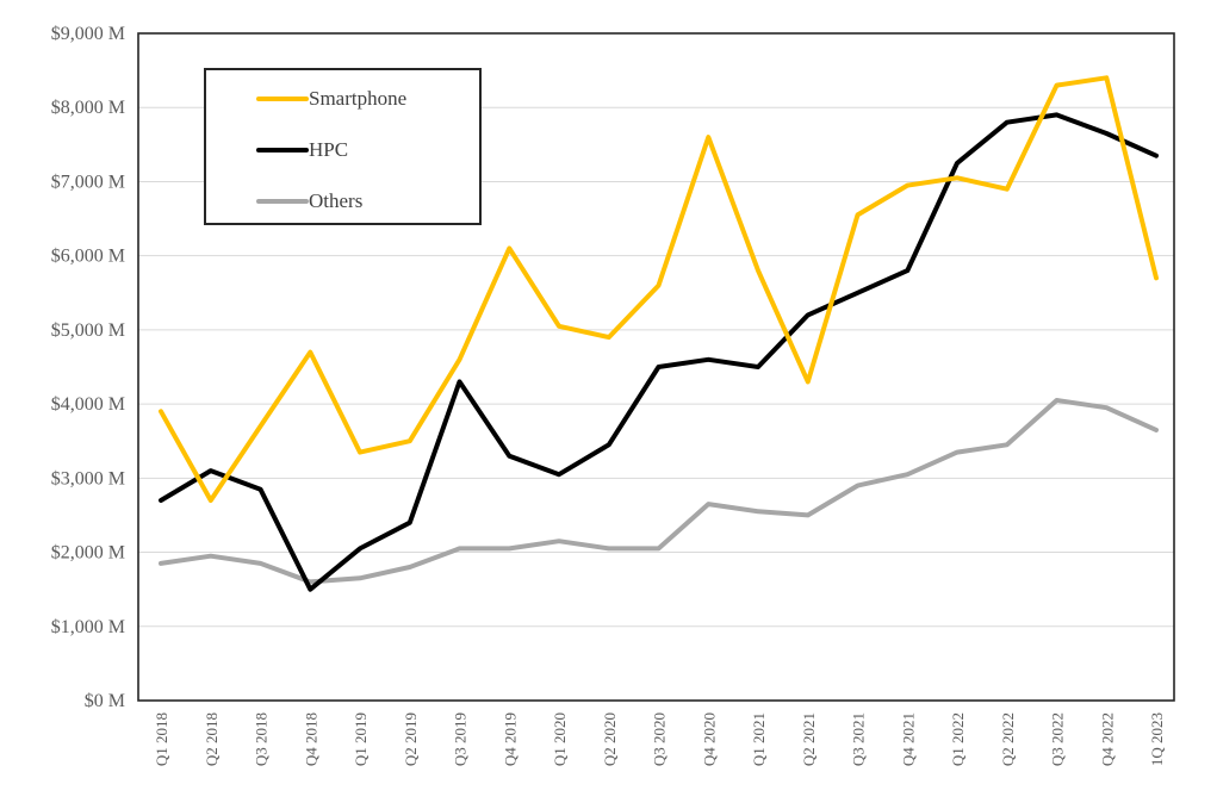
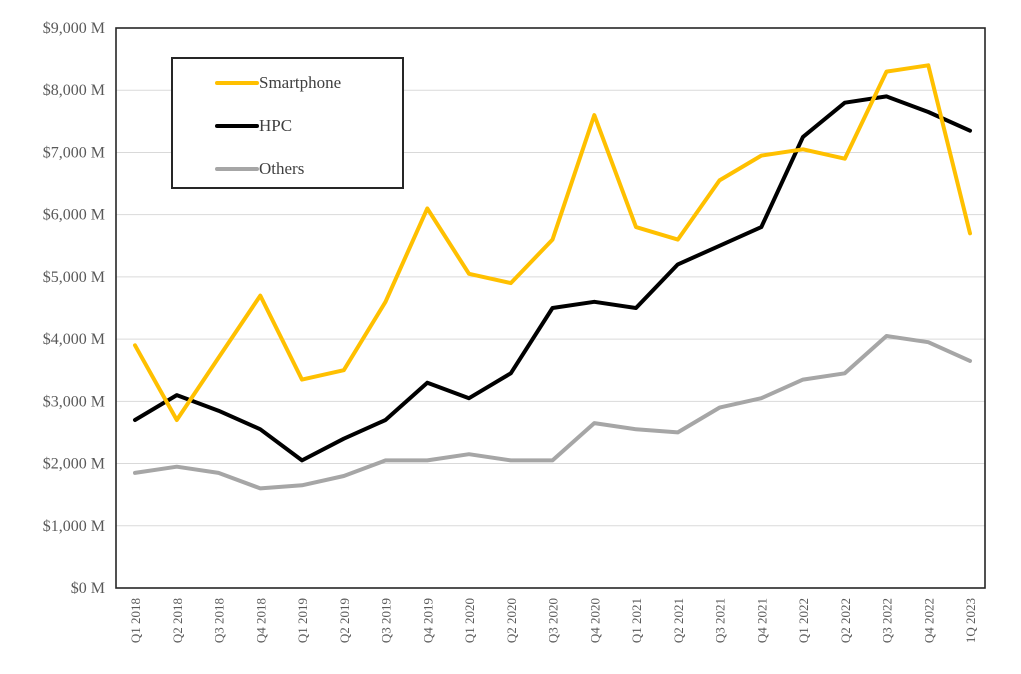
HPC/Q4 2018: $1500M -> $2600M
HPC/Q3 2019: $4300M -> $2700M
Smartphone/Q2 2021: $4300M -> $5600M
